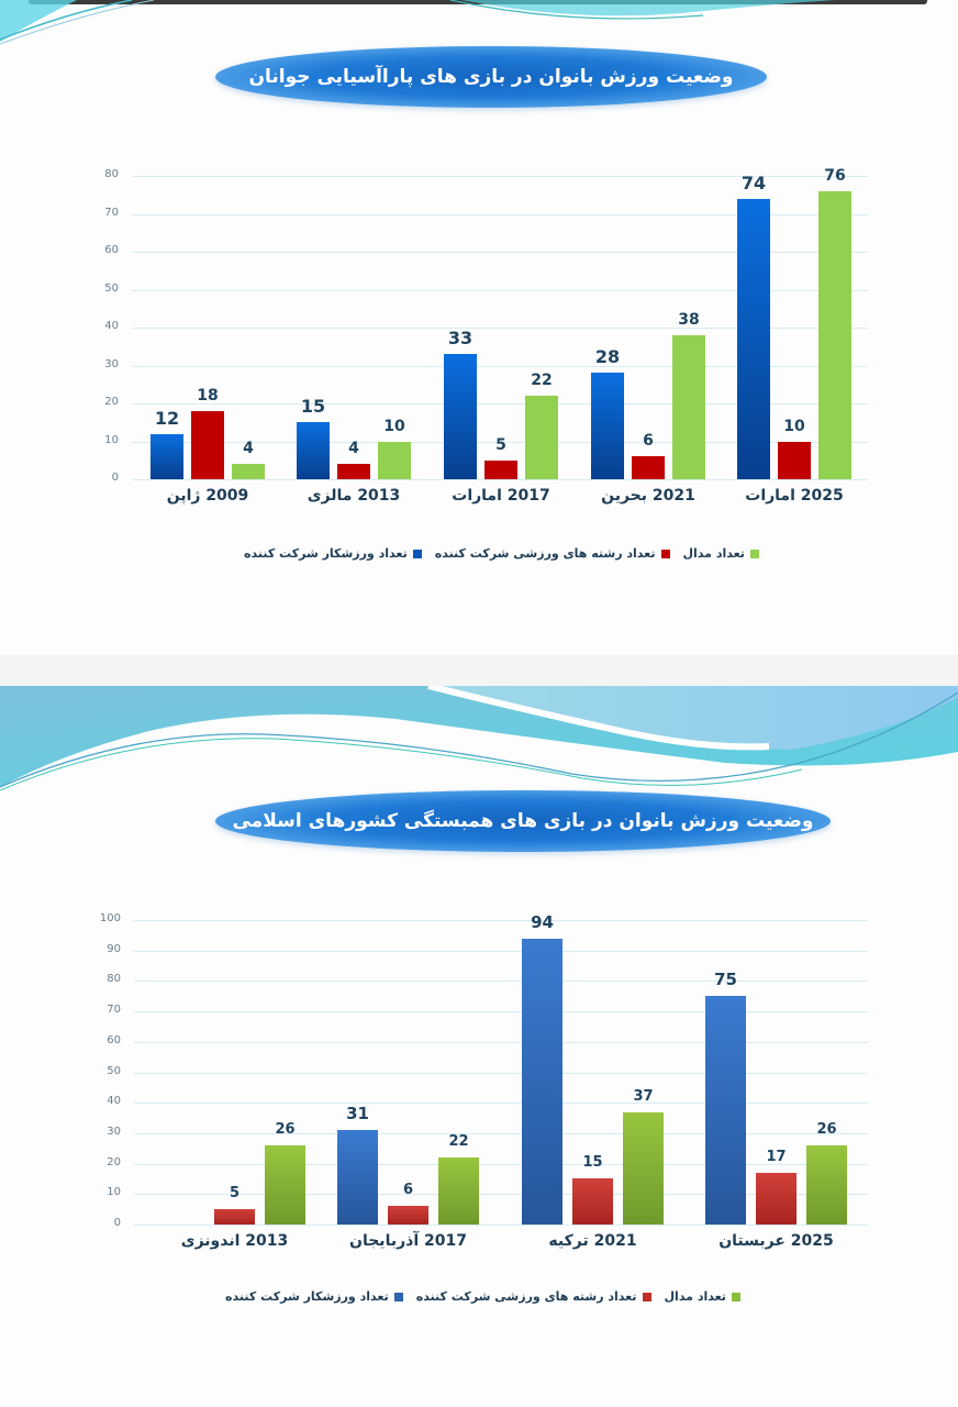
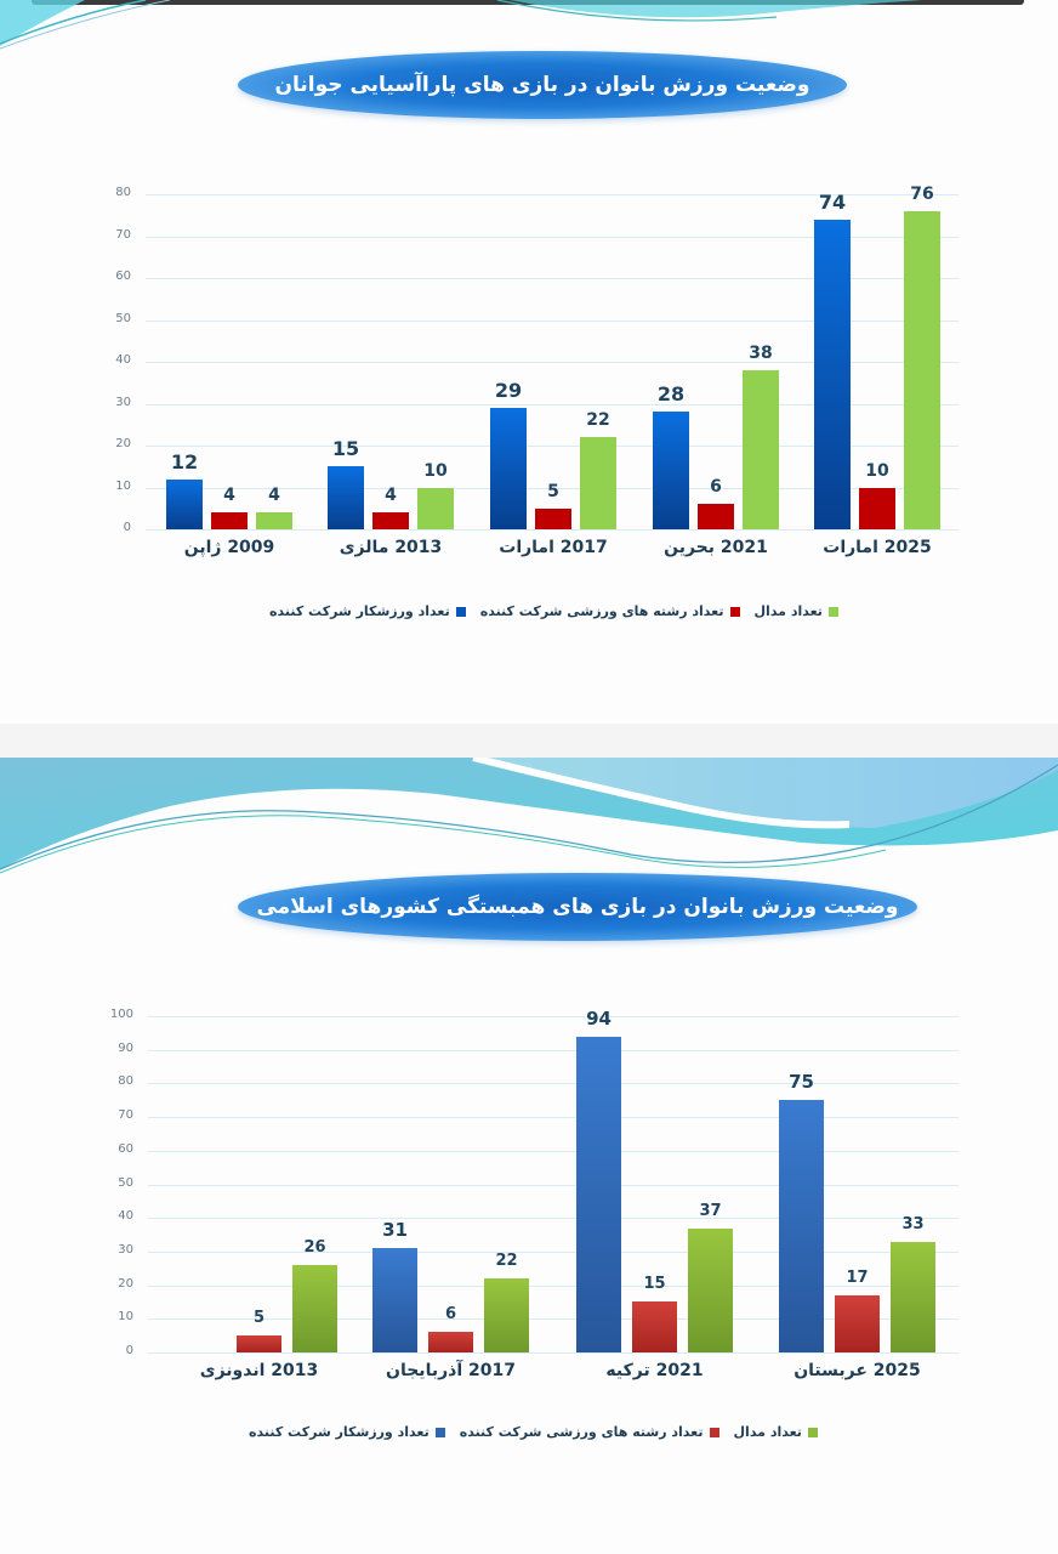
وضعیت ورزش بانوان در بازی های پاراآسیایی جوانان/تعداد رشته های ورزشی شرکت کننده/2009 ژاپن: 18 -> 4
وضعیت ورزش بانوان در بازی های پاراآسیایی جوانان/تعداد ورزشکار شرکت کننده/2017 امارات: 33 -> 29
وضعیت ورزش بانوان در بازی های همبستگی کشورهای اسلامی/تعداد مدال/2025 عربستان: 26 -> 33
